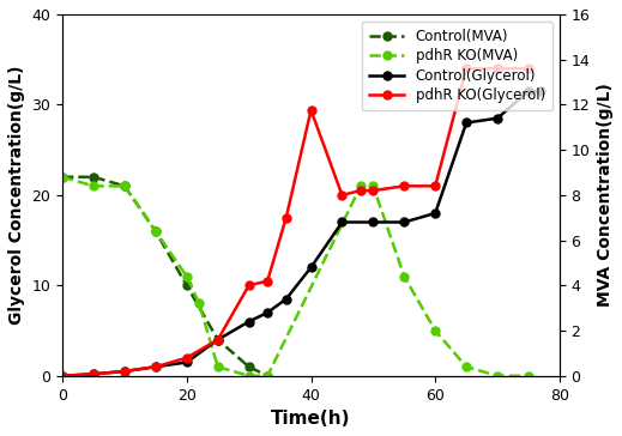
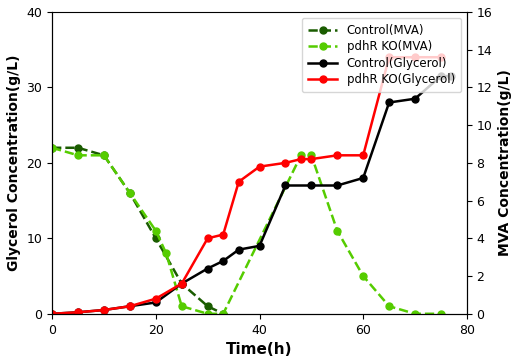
Control(Glycerol)/40: 12.0 -> 9.0
pdhR KO(Glycerol)/40: 29.4 -> 19.5
